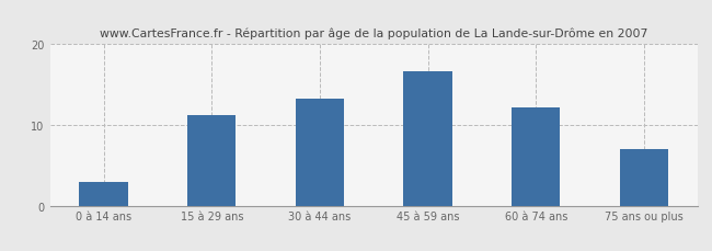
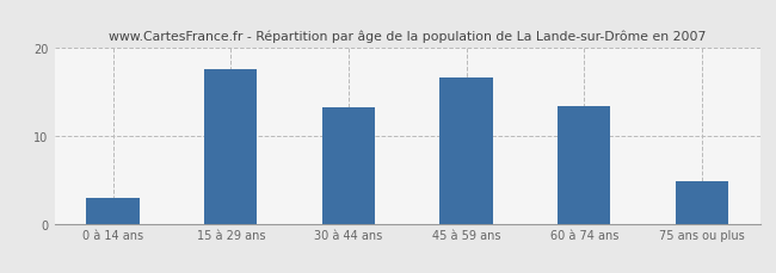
15 à 29 ans: 11.2 -> 17.6
60 à 74 ans: 12.2 -> 13.4
75 ans ou plus: 7.0 -> 4.8
